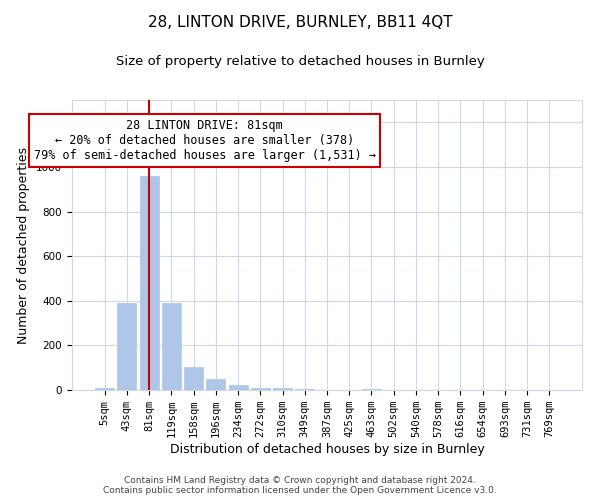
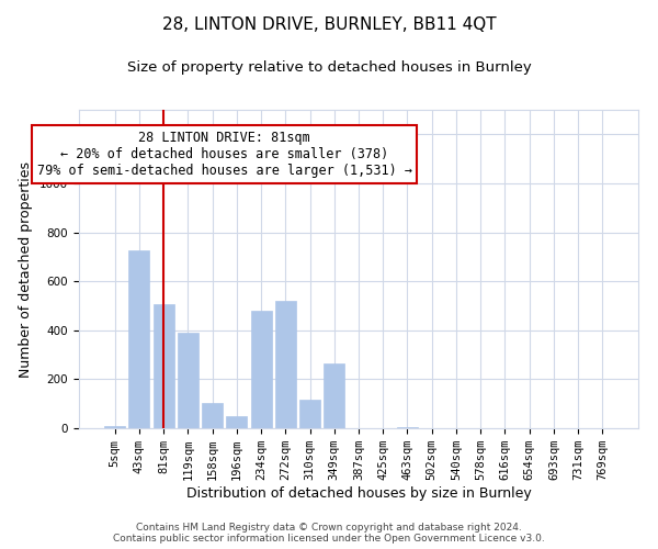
43sqm: 390 -> 725
81sqm: 960 -> 505
234sqm: 22 -> 480
272sqm: 10 -> 520
310sqm: 10 -> 115
349sqm: 5 -> 265
